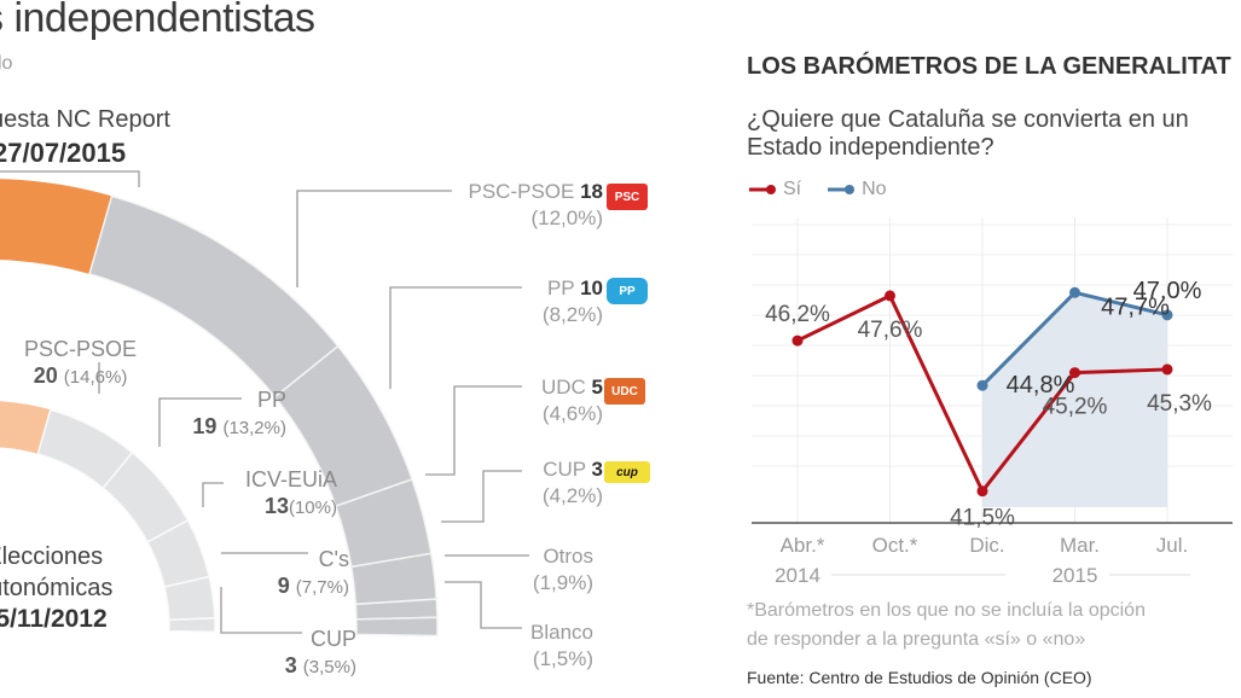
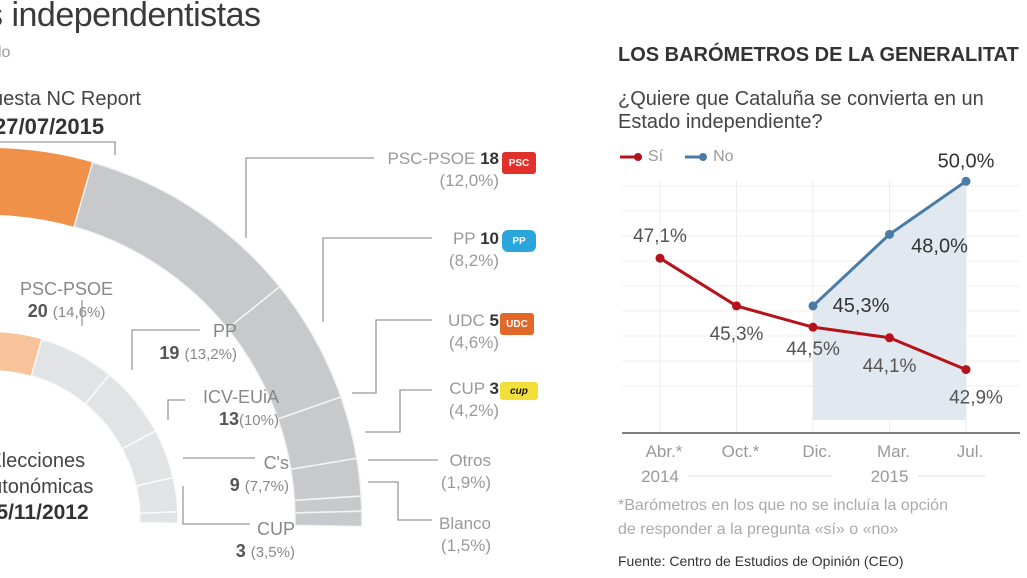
LOS BARÓMETROS DE LA GENERALITAT/Sí/Abr.*: 46,2% -> 47,1%
LOS BARÓMETROS DE LA GENERALITAT/Sí/Oct.*: 47,6% -> 45,3%
LOS BARÓMETROS DE LA GENERALITAT/Sí/Dic.: 41,5% -> 44,5%
LOS BARÓMETROS DE LA GENERALITAT/No/Dic.: 44,8% -> 45,3%
LOS BARÓMETROS DE LA GENERALITAT/Sí/Mar.: 45,2% -> 44,1%
LOS BARÓMETROS DE LA GENERALITAT/No/Mar.: 47,7% -> 48,0%
LOS BARÓMETROS DE LA GENERALITAT/Sí/Jul.: 45,3% -> 42,9%
LOS BARÓMETROS DE LA GENERALITAT/No/Jul.: 47,0% -> 50,0%
